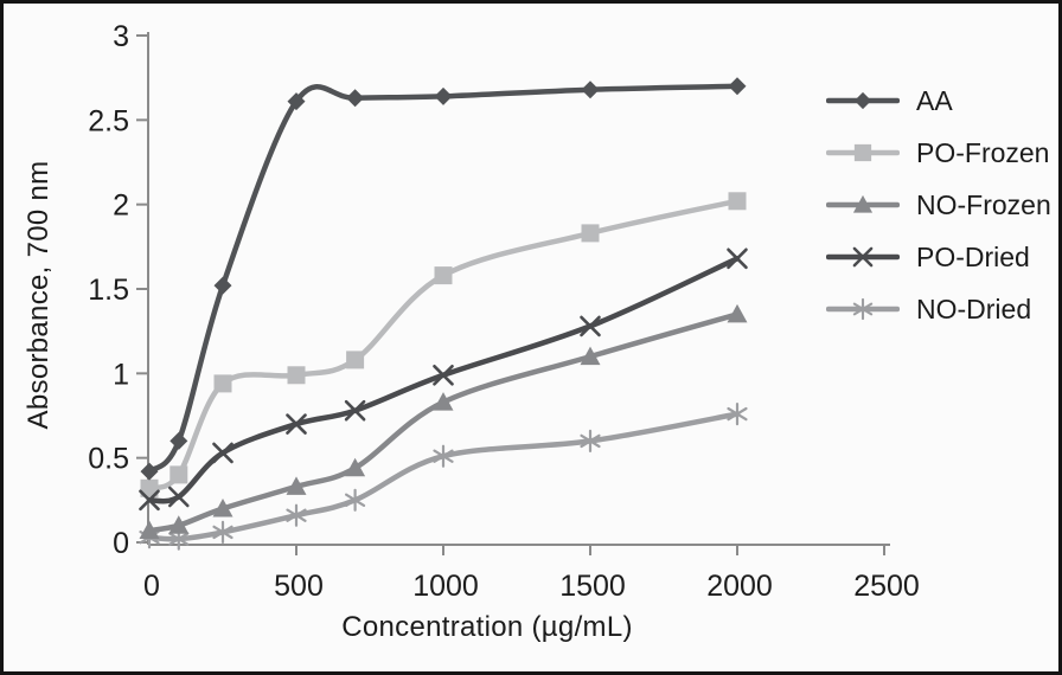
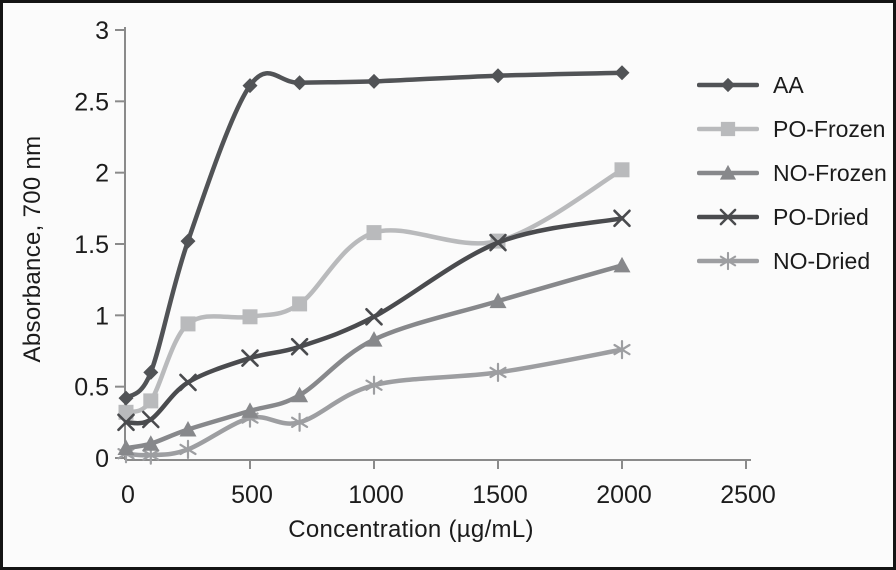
NO-Dried/500: 0.16 -> 0.28
PO-Frozen/1500: 1.83 -> 1.52
PO-Dried/1500: 1.28 -> 1.51
